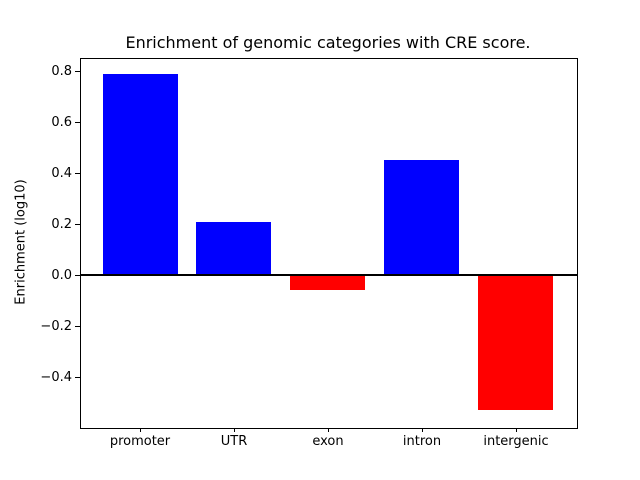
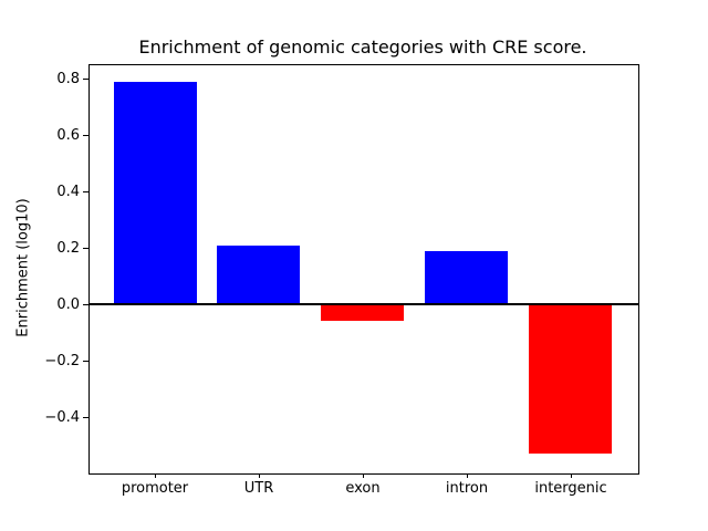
intron: 0.45 -> 0.19
